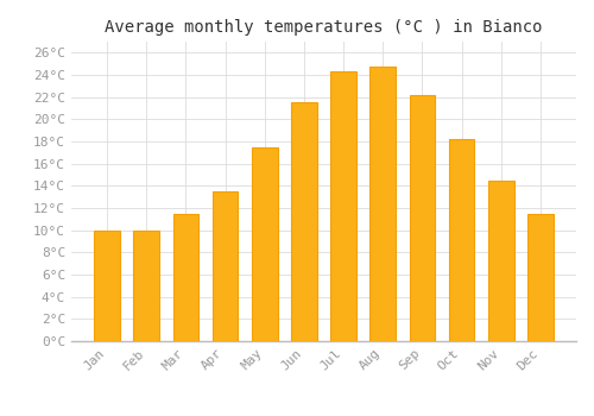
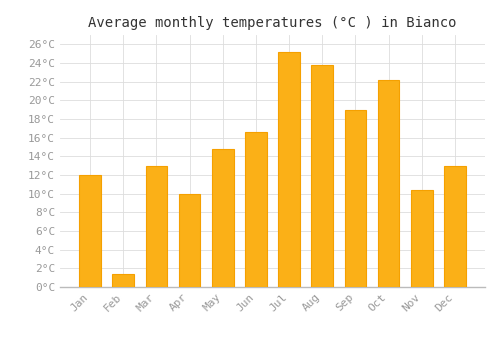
Jan: 10.0°C -> 12.0°C
Feb: 10.0°C -> 1.4°C
Mar: 11.5°C -> 13.0°C
Apr: 13.5°C -> 10.0°C
May: 17.5°C -> 14.8°C
Jun: 21.5°C -> 16.6°C
Jul: 24.3°C -> 25.2°C
Aug: 24.8°C -> 23.8°C
Sep: 22.2°C -> 19.0°C
Oct: 18.2°C -> 22.2°C
Nov: 14.5°C -> 10.4°C
Dec: 11.5°C -> 13.0°C
